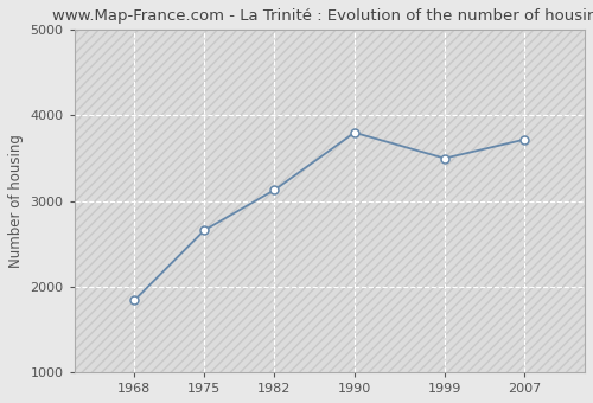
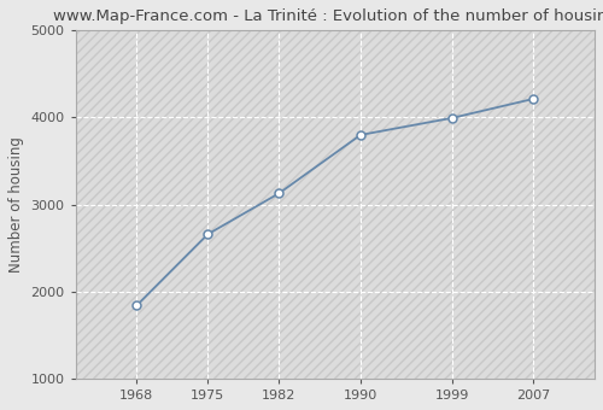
1999: 3500 -> 4000
2007: 3720 -> 4220
